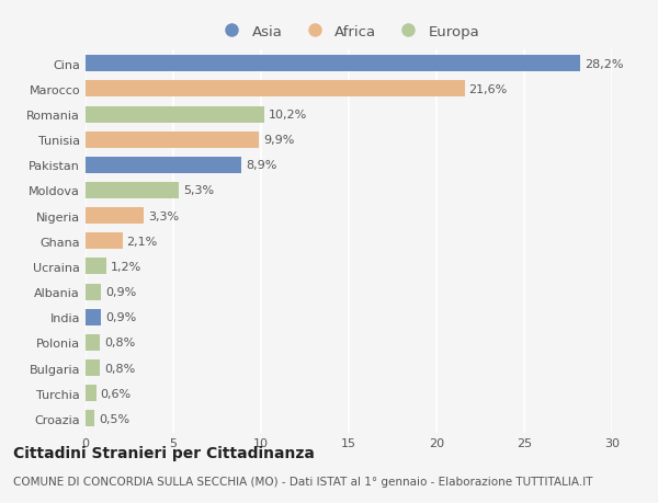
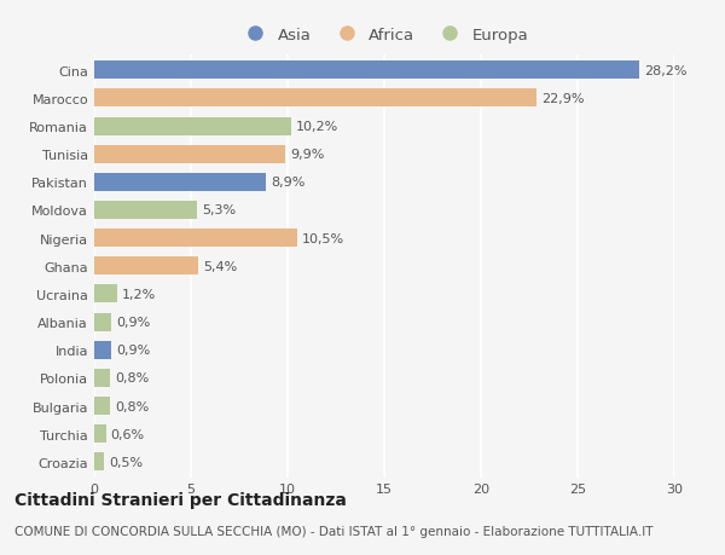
Marocco: 21,6% -> 22,9%
Nigeria: 3,3% -> 10,5%
Ghana: 2,1% -> 5,4%
